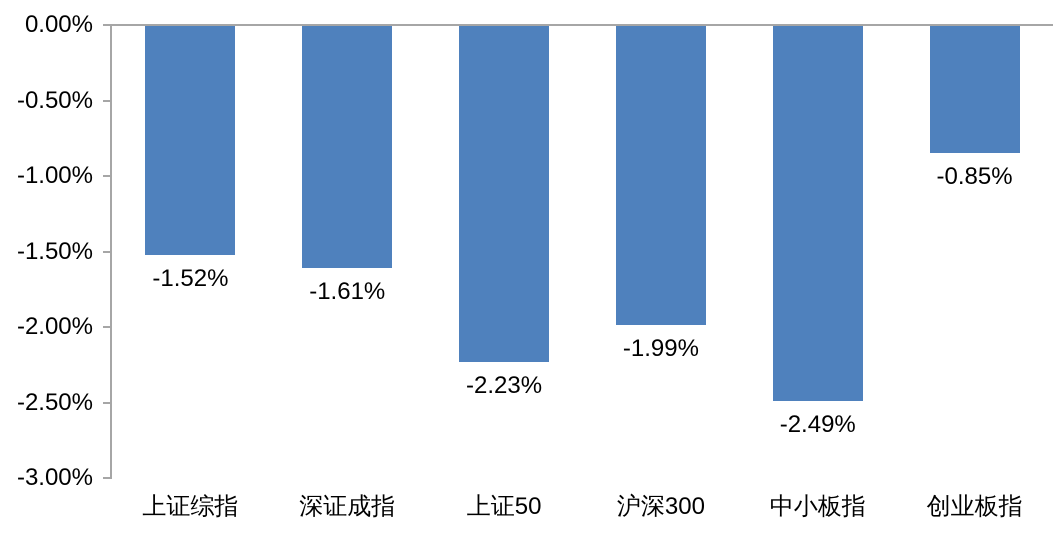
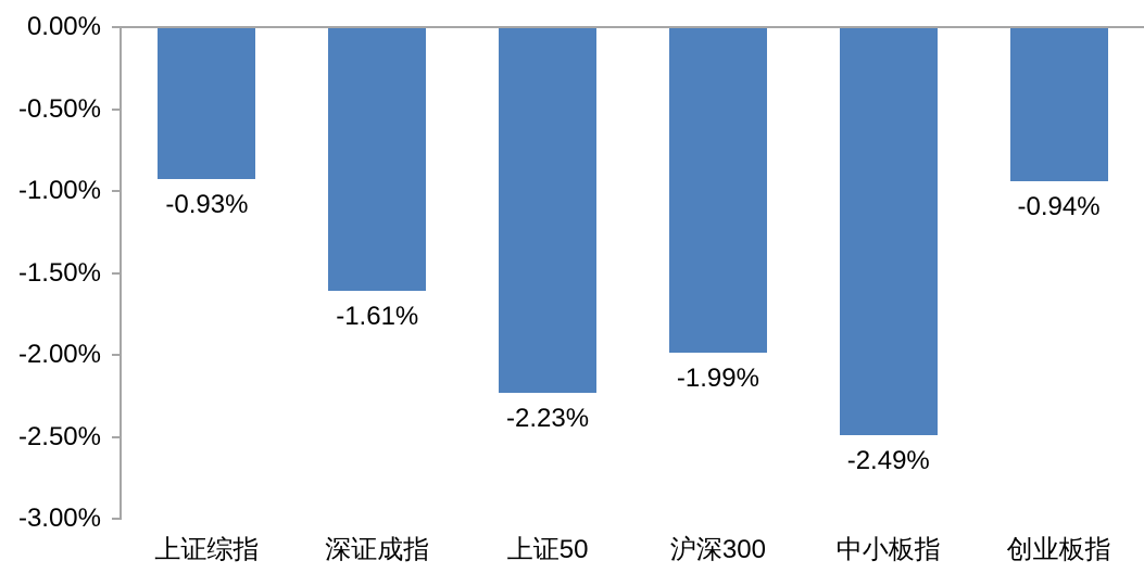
上证综指: -1.52% -> -0.93%
创业板指: -0.85% -> -0.94%
